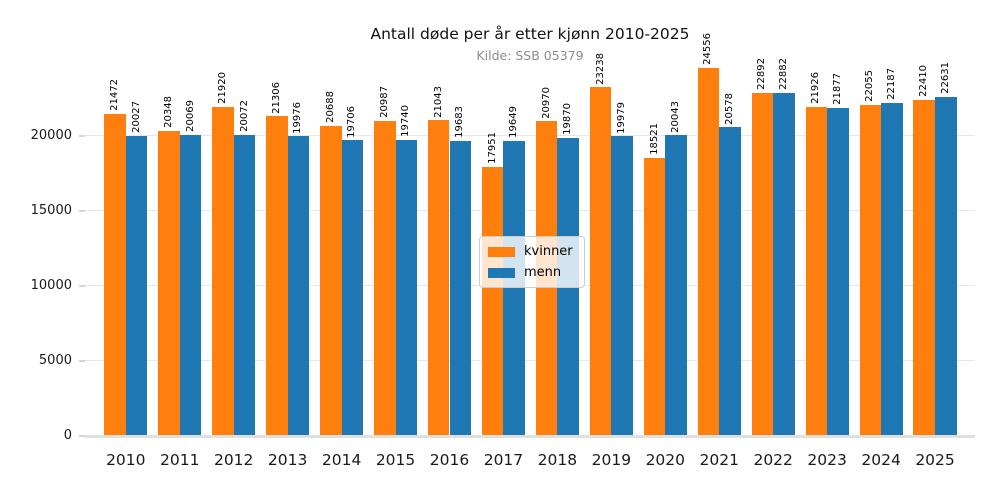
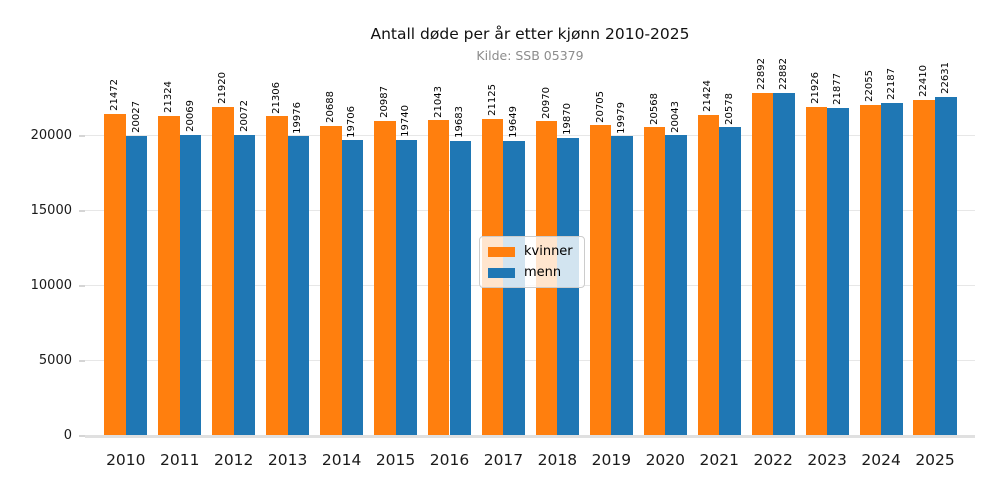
kvinner/2011: 20348 -> 21324
kvinner/2017: 17951 -> 21125
kvinner/2019: 23238 -> 20705
kvinner/2020: 18521 -> 20568
kvinner/2021: 24556 -> 21424
